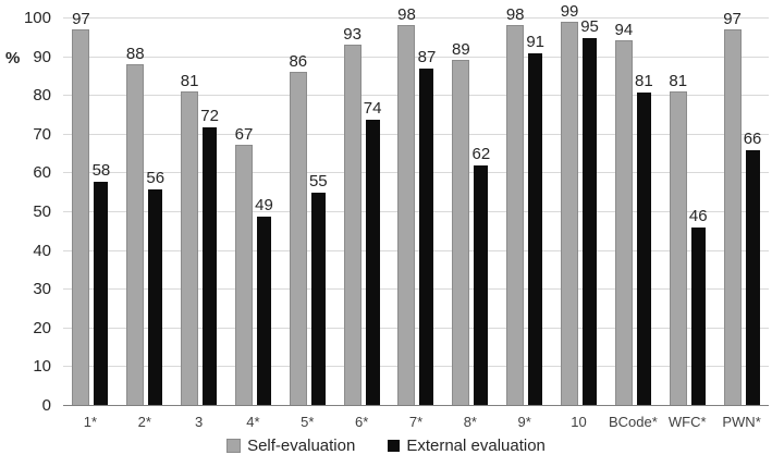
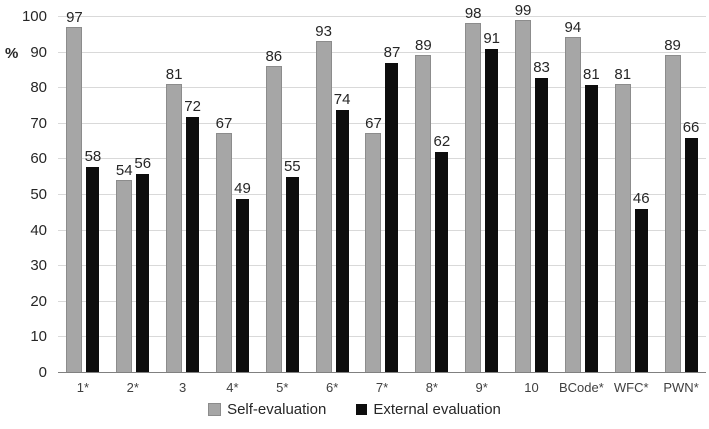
Self-evaluation/2*: 88 -> 54
Self-evaluation/7*: 98 -> 67
External evaluation/10: 95 -> 83
Self-evaluation/PWN*: 97 -> 89
